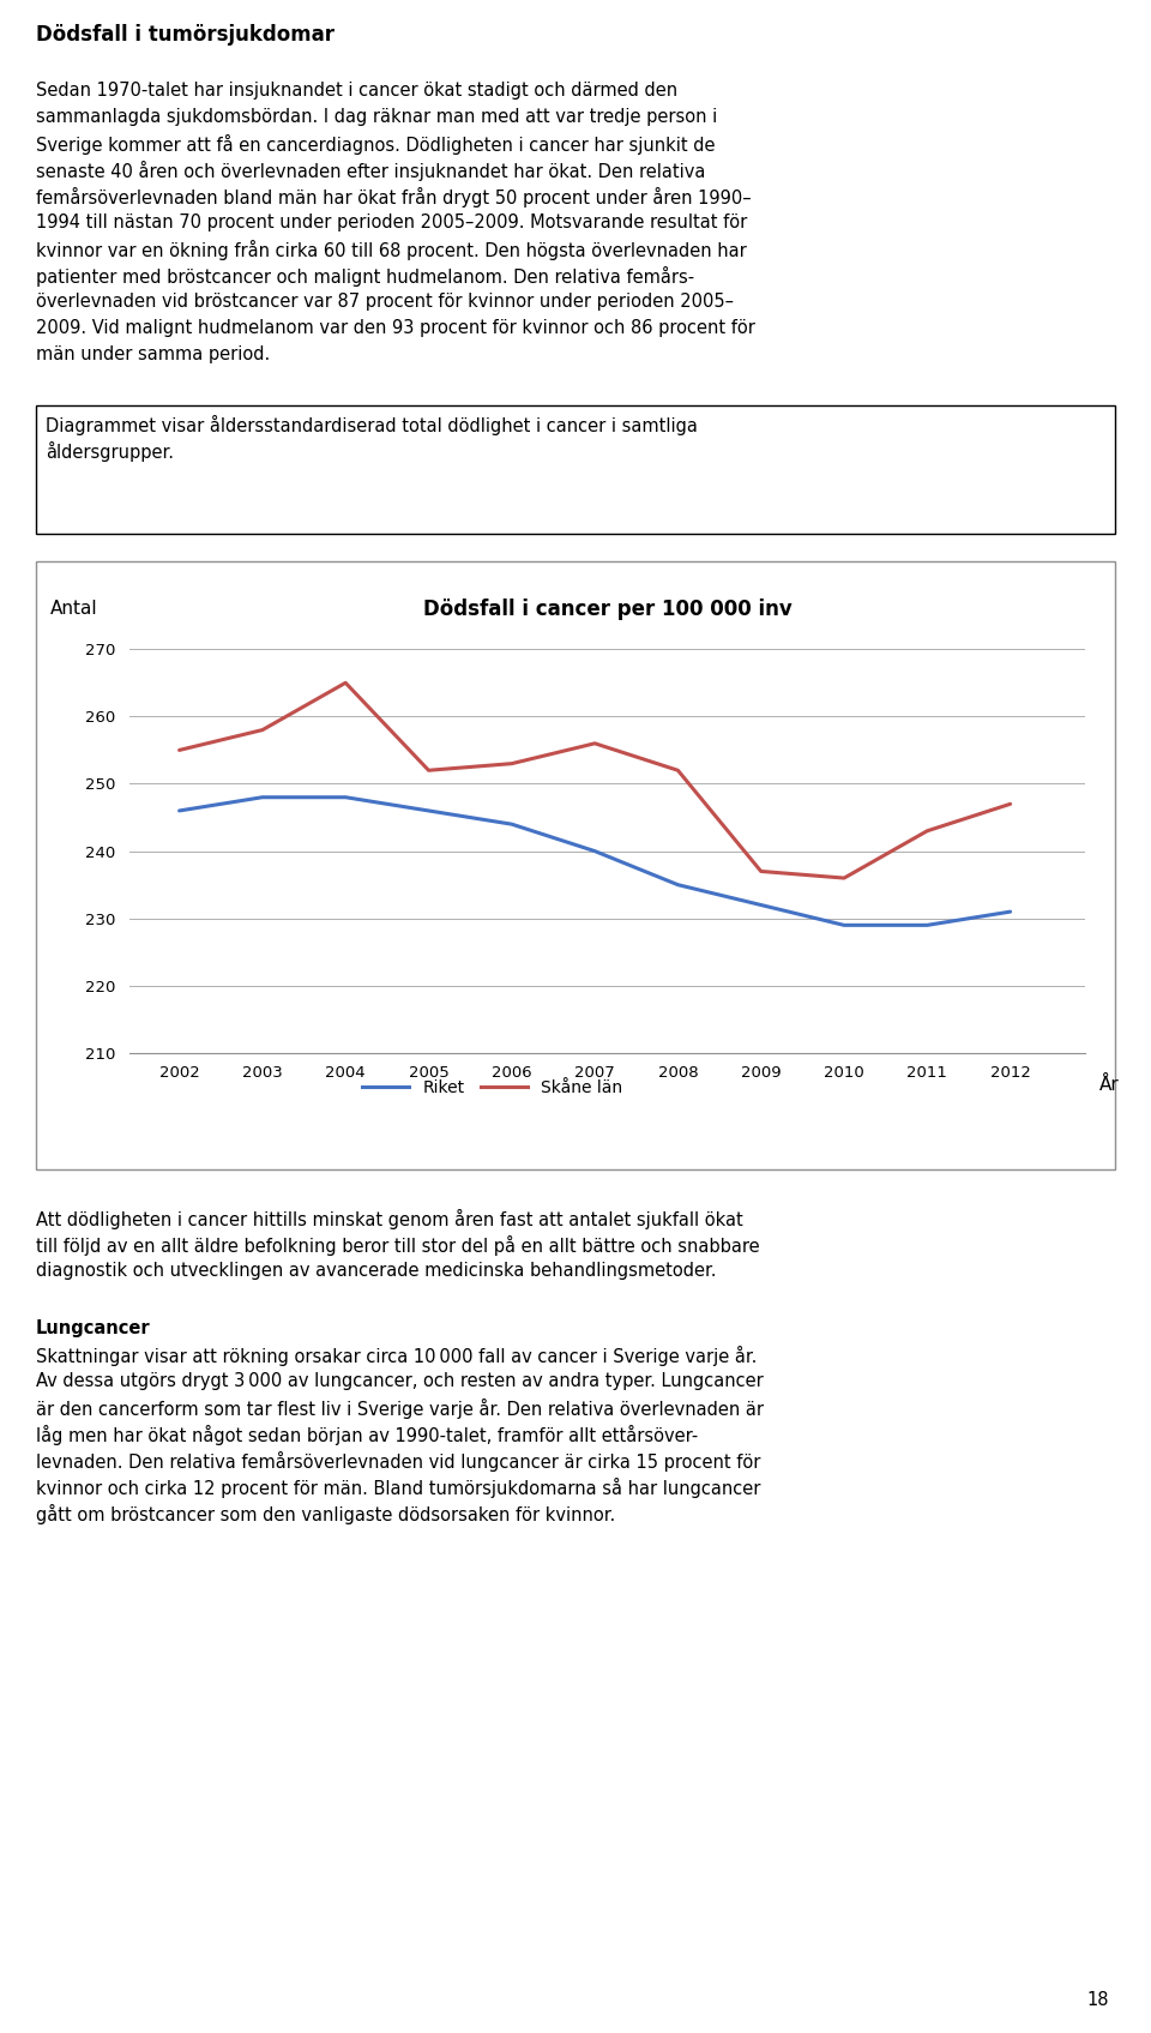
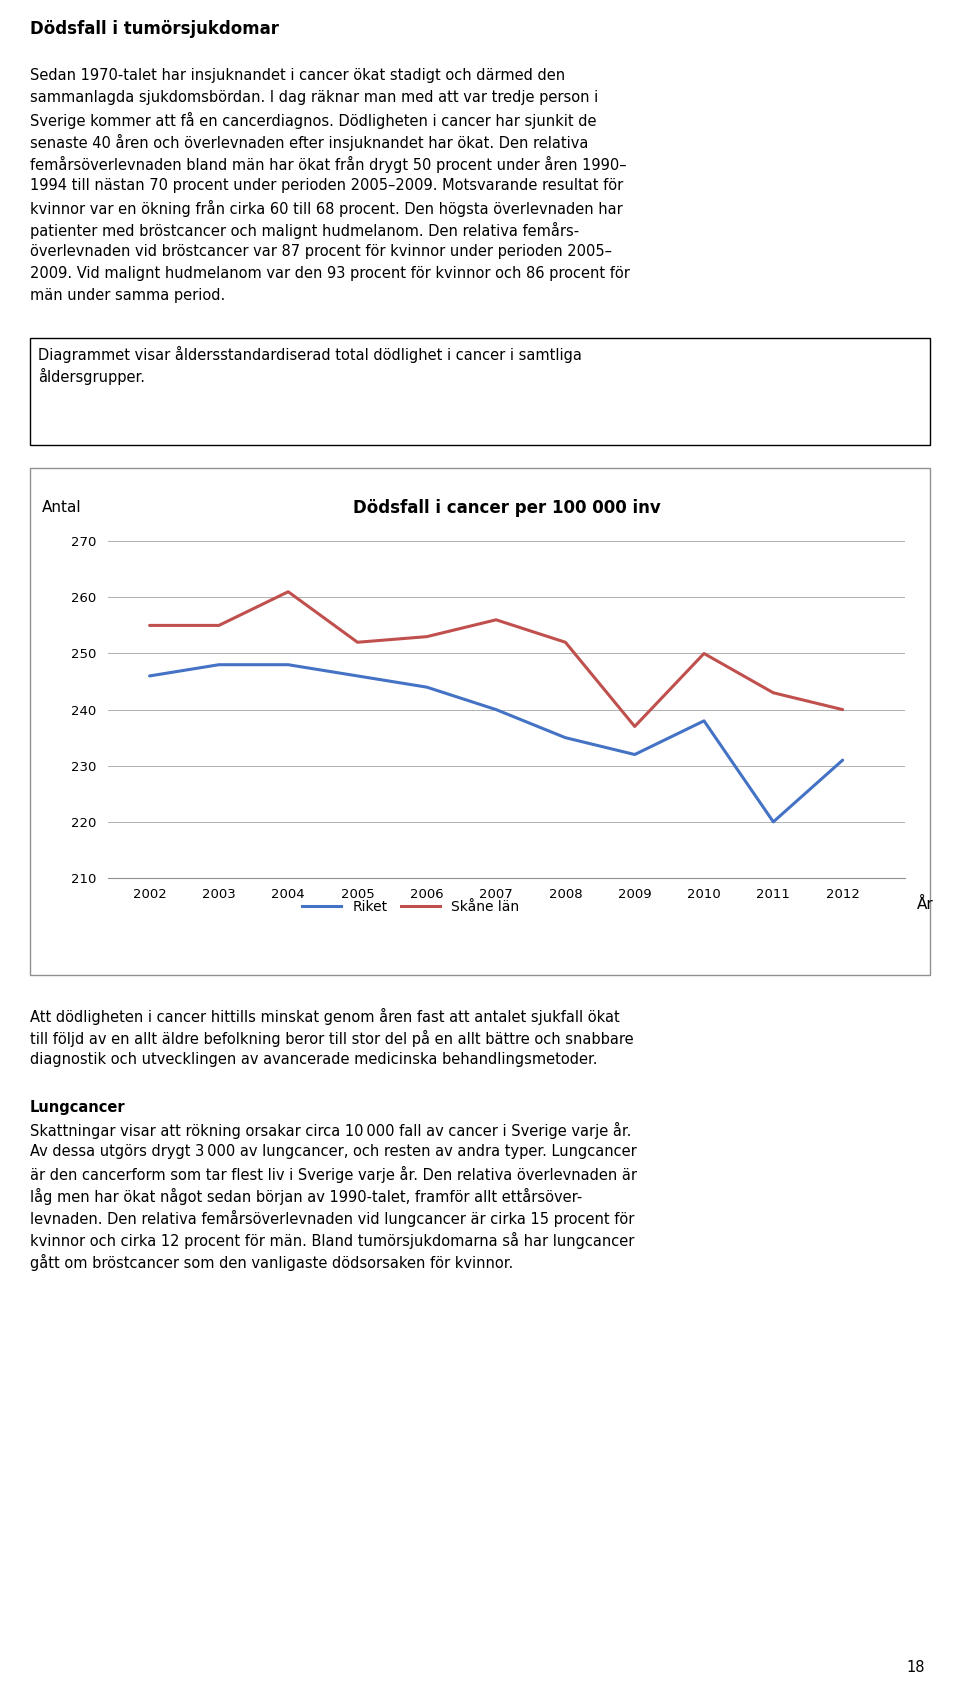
Skåne län/2003: 258 -> 255
Skåne län/2004: 265 -> 261
Riket/2010: 229 -> 238
Skåne län/2010: 236 -> 250
Riket/2011: 229 -> 220
Skåne län/2012: 247 -> 240
